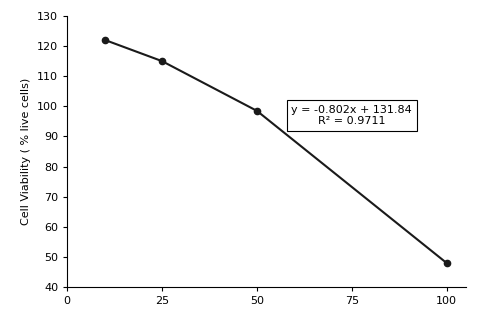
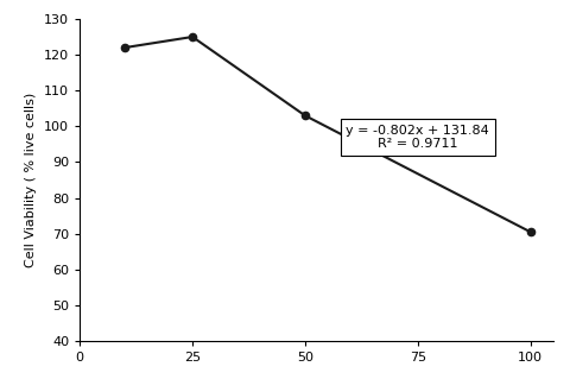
25: 115.0 -> 125.0
50: 98.5 -> 103.0
100: 48.0 -> 70.5
